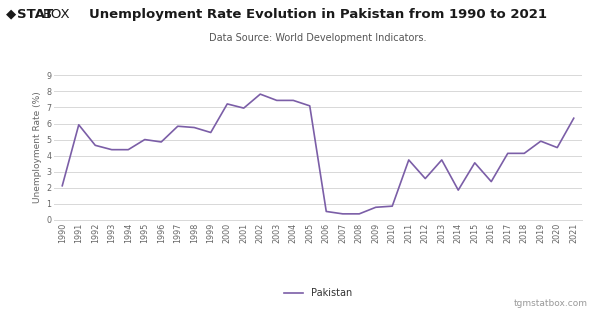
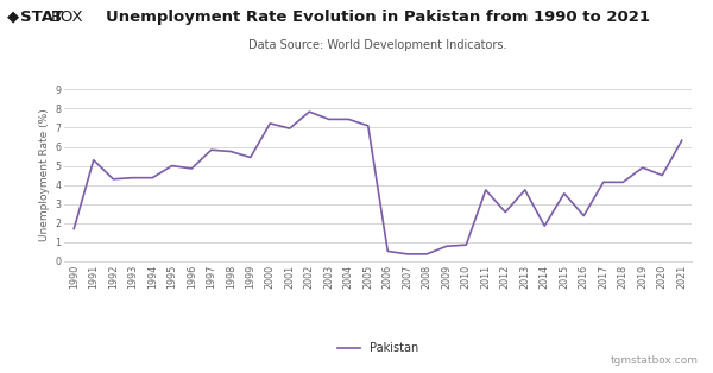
1990: 2.1 -> 1.7
1991: 5.9 -> 5.3
1992: 4.6 -> 4.3
